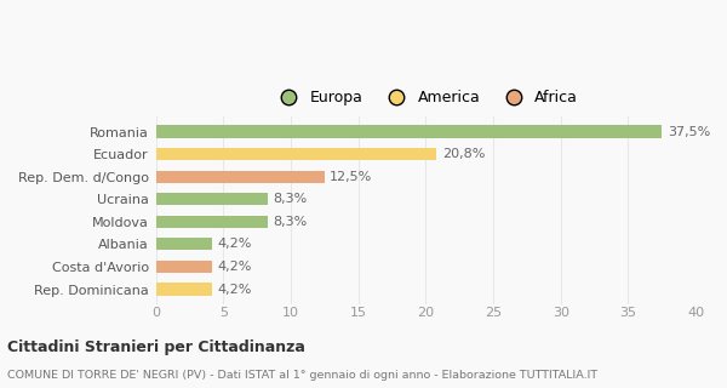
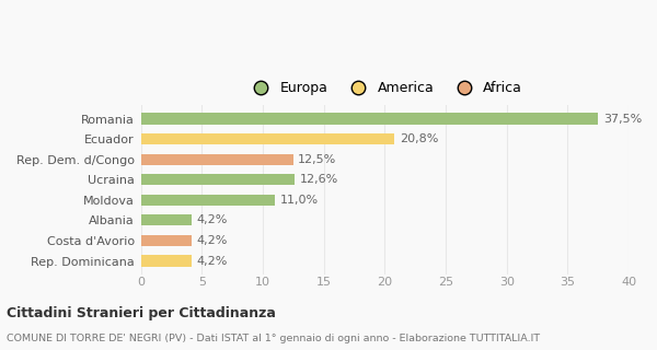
Ucraina: 8,3% -> 12,6%
Moldova: 8,3% -> 11,0%
